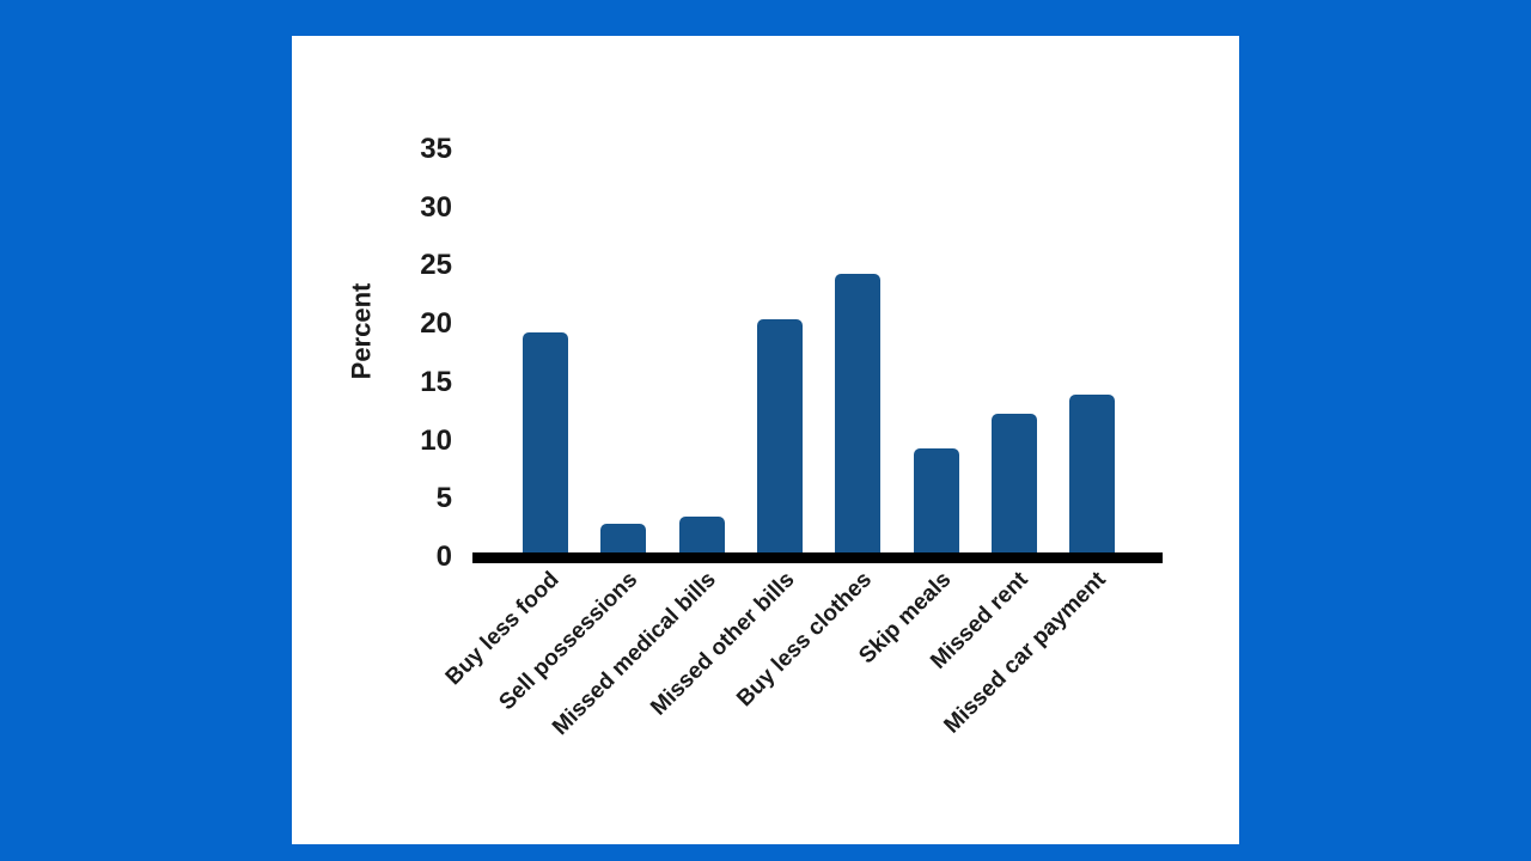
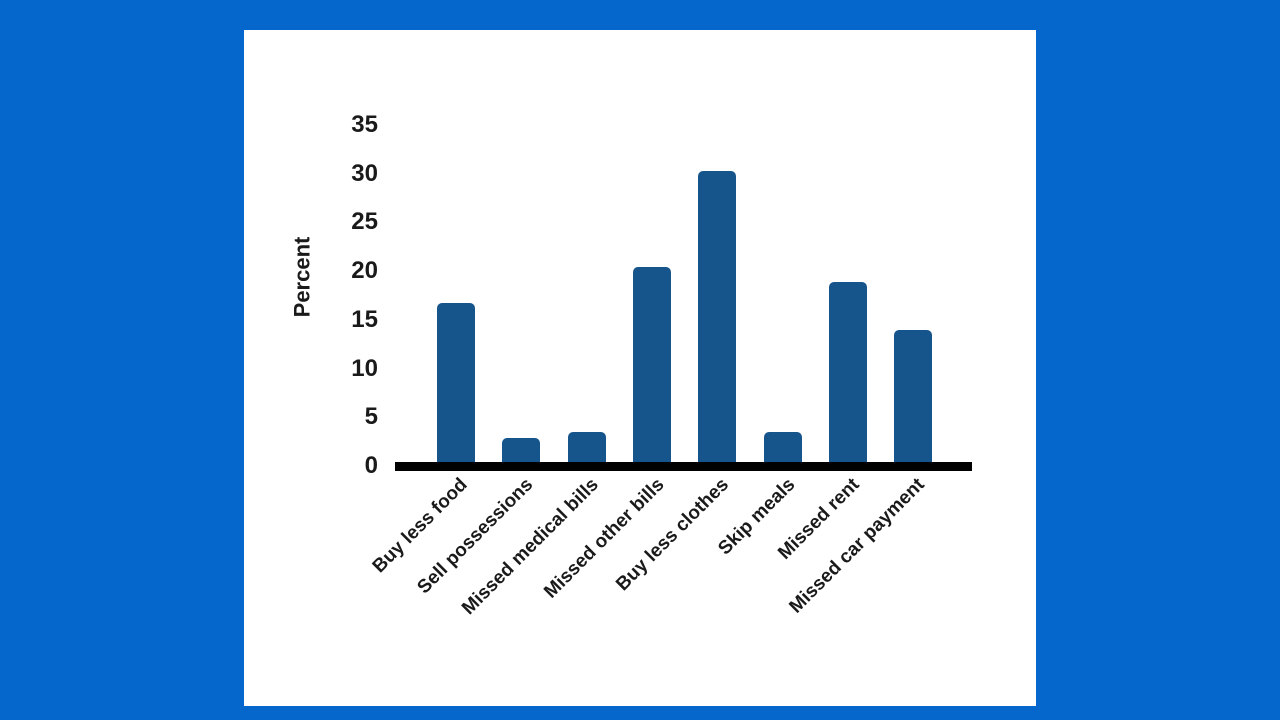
Buy less food: 19 -> 16
Buy less clothes: 24 -> 30
Skip meals: 9 -> 3
Missed rent: 12 -> 19
